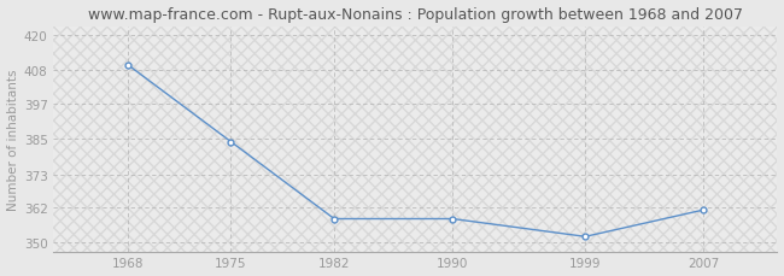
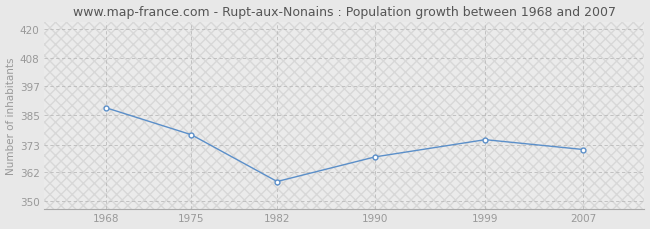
1968: 410 -> 388
1975: 384 -> 377
1990: 358 -> 368
1999: 352 -> 375
2007: 361 -> 371
